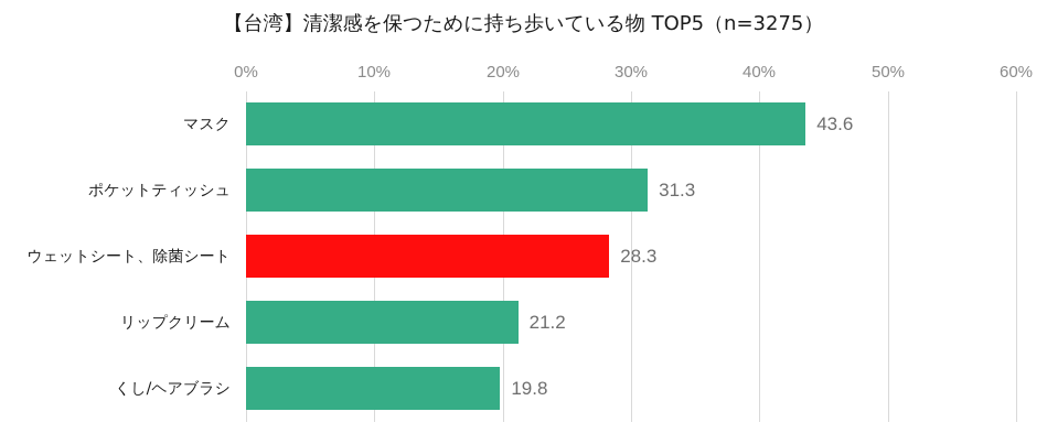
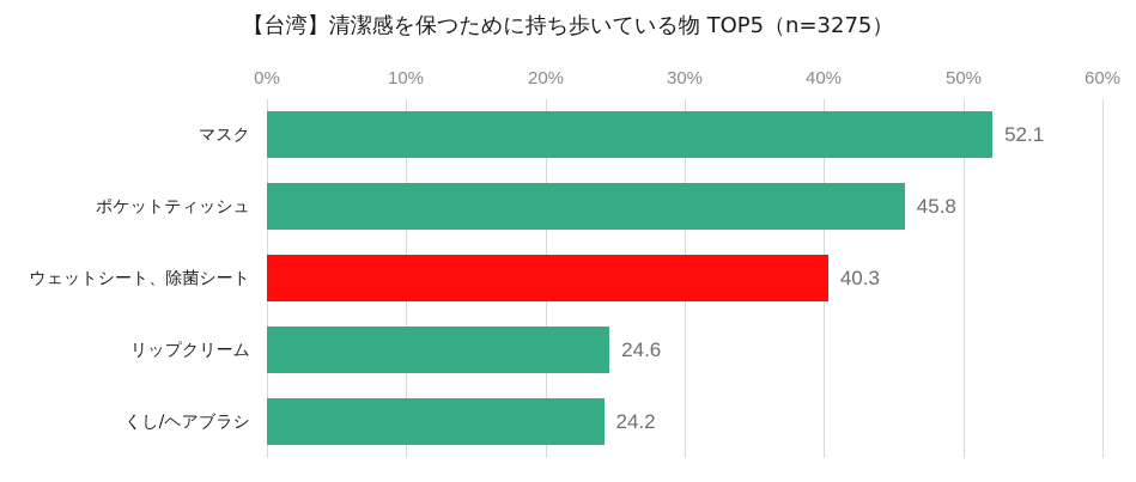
マスク: 43.6 -> 52.1
ポケットティッシュ: 31.3 -> 45.8
ウェットシート、除菌シート: 28.3 -> 40.3
リップクリーム: 21.2 -> 24.6
くし/ヘアブラシ: 19.8 -> 24.2
